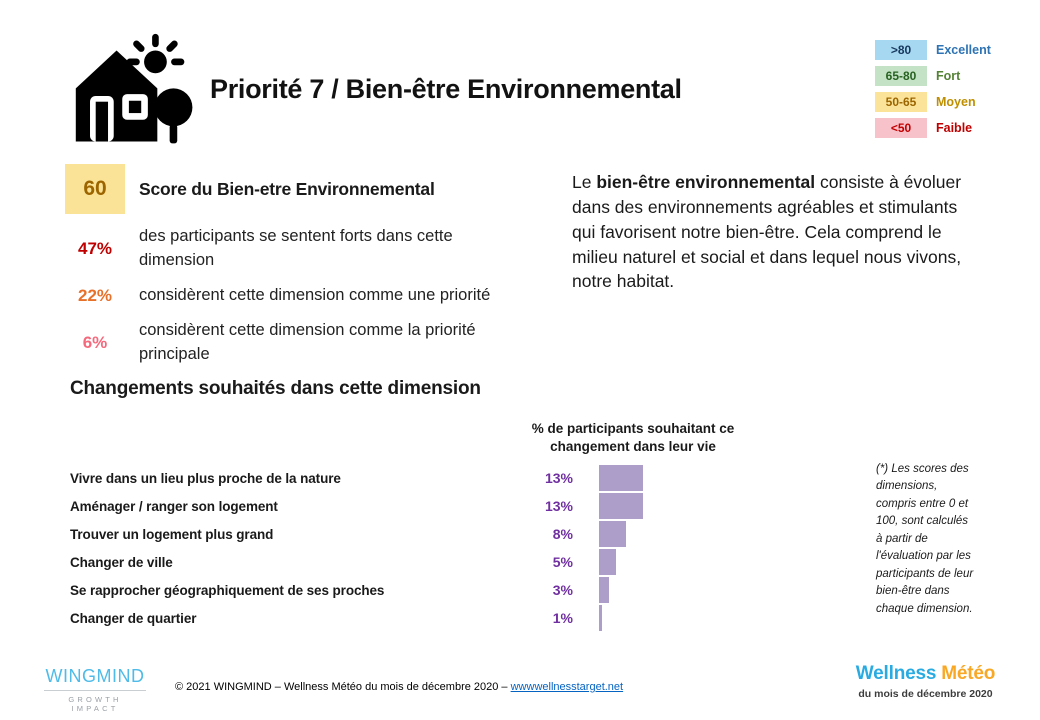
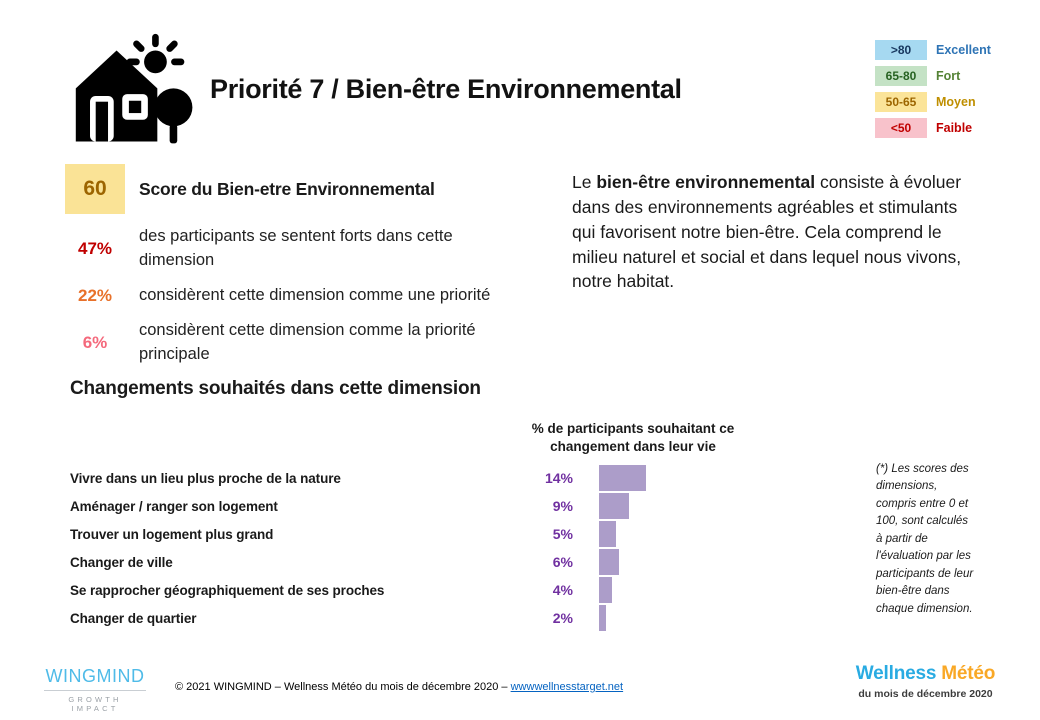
Vivre dans un lieu plus proche de la nature: 13% -> 14%
Aménager / ranger son logement: 13% -> 9%
Trouver un logement plus grand: 8% -> 5%
Changer de ville: 5% -> 6%
Se rapprocher géographiquement de ses proches: 3% -> 4%
Changer de quartier: 1% -> 2%
